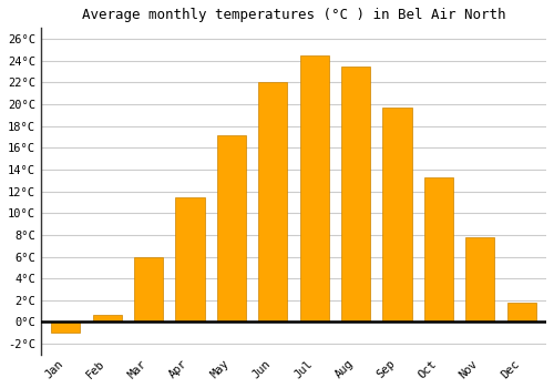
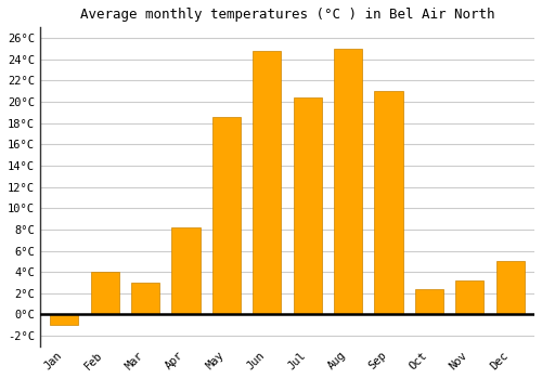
Feb: 0.7°C -> 4.0°C
Mar: 6.0°C -> 3.0°C
Apr: 11.5°C -> 8.2°C
May: 17.2°C -> 18.6°C
Jun: 22.0°C -> 24.8°C
Jul: 24.5°C -> 20.4°C
Aug: 23.5°C -> 25.0°C
Sep: 19.7°C -> 21.0°C
Oct: 13.3°C -> 2.4°C
Nov: 7.8°C -> 3.2°C
Dec: 1.8°C -> 5.0°C
